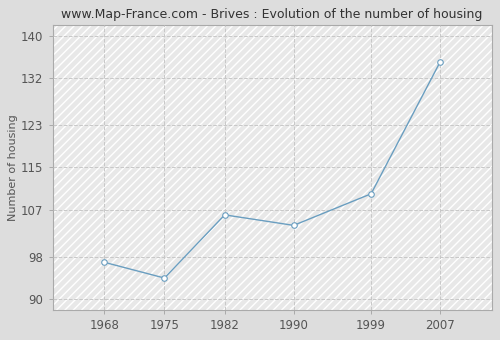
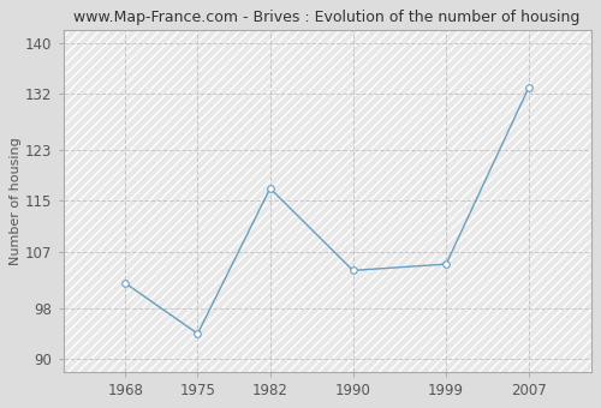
1968: 97 -> 102
1982: 106 -> 117
1999: 110 -> 105
2007: 135 -> 133
